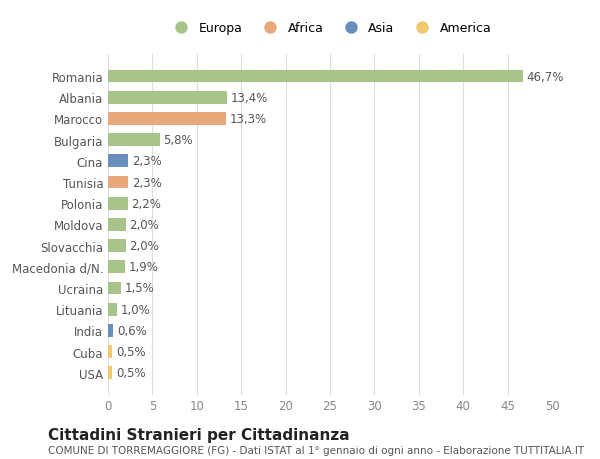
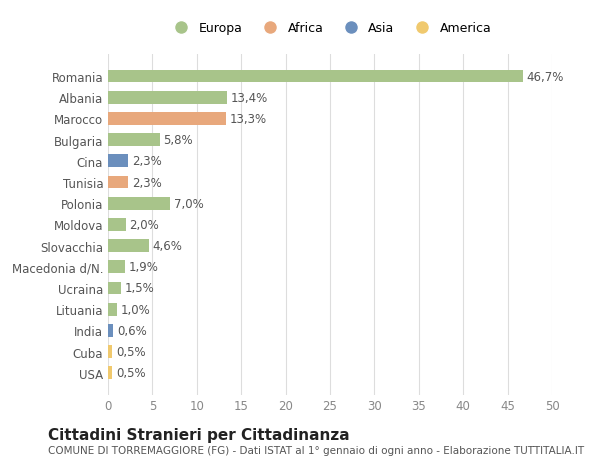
Polonia: 2,2% -> 7,0%
Slovacchia: 2,0% -> 4,6%
